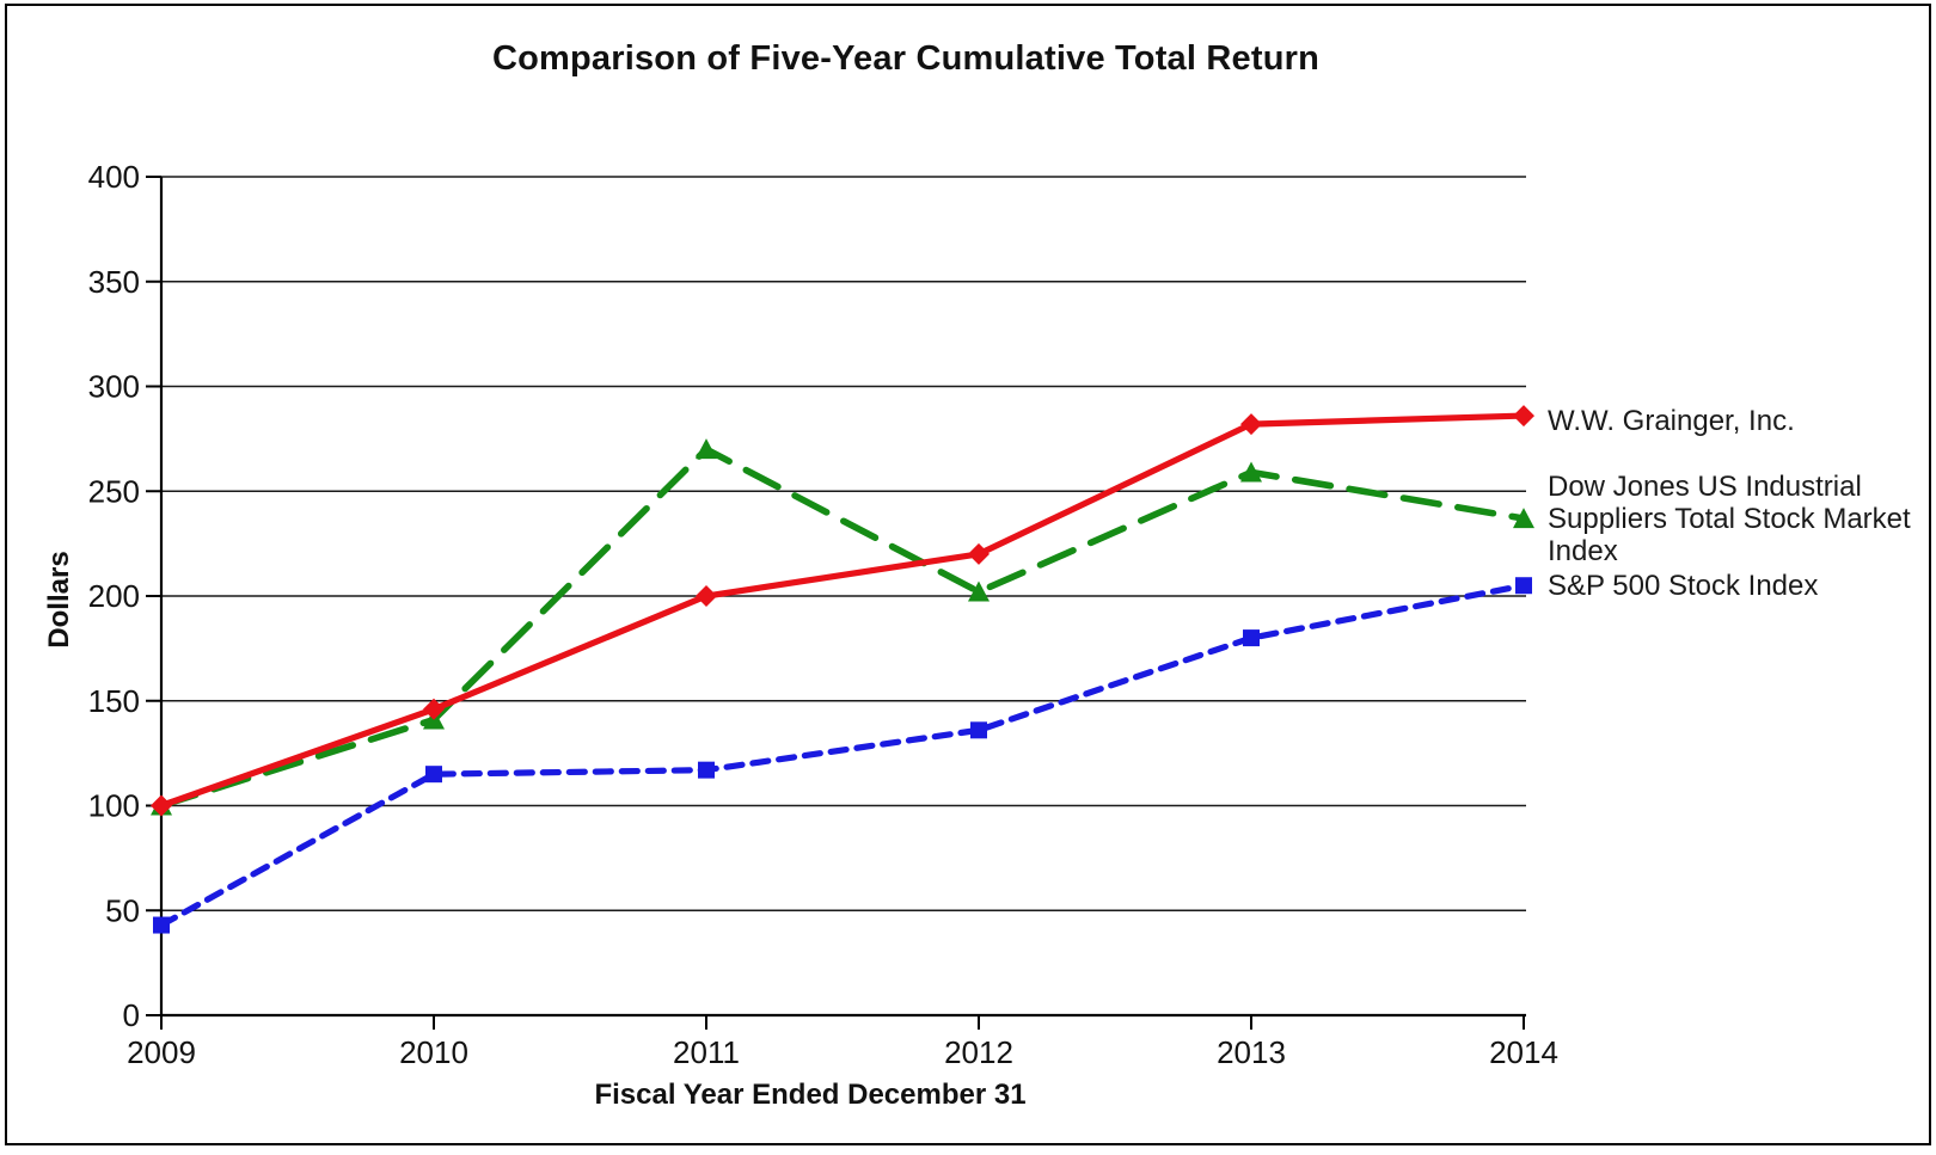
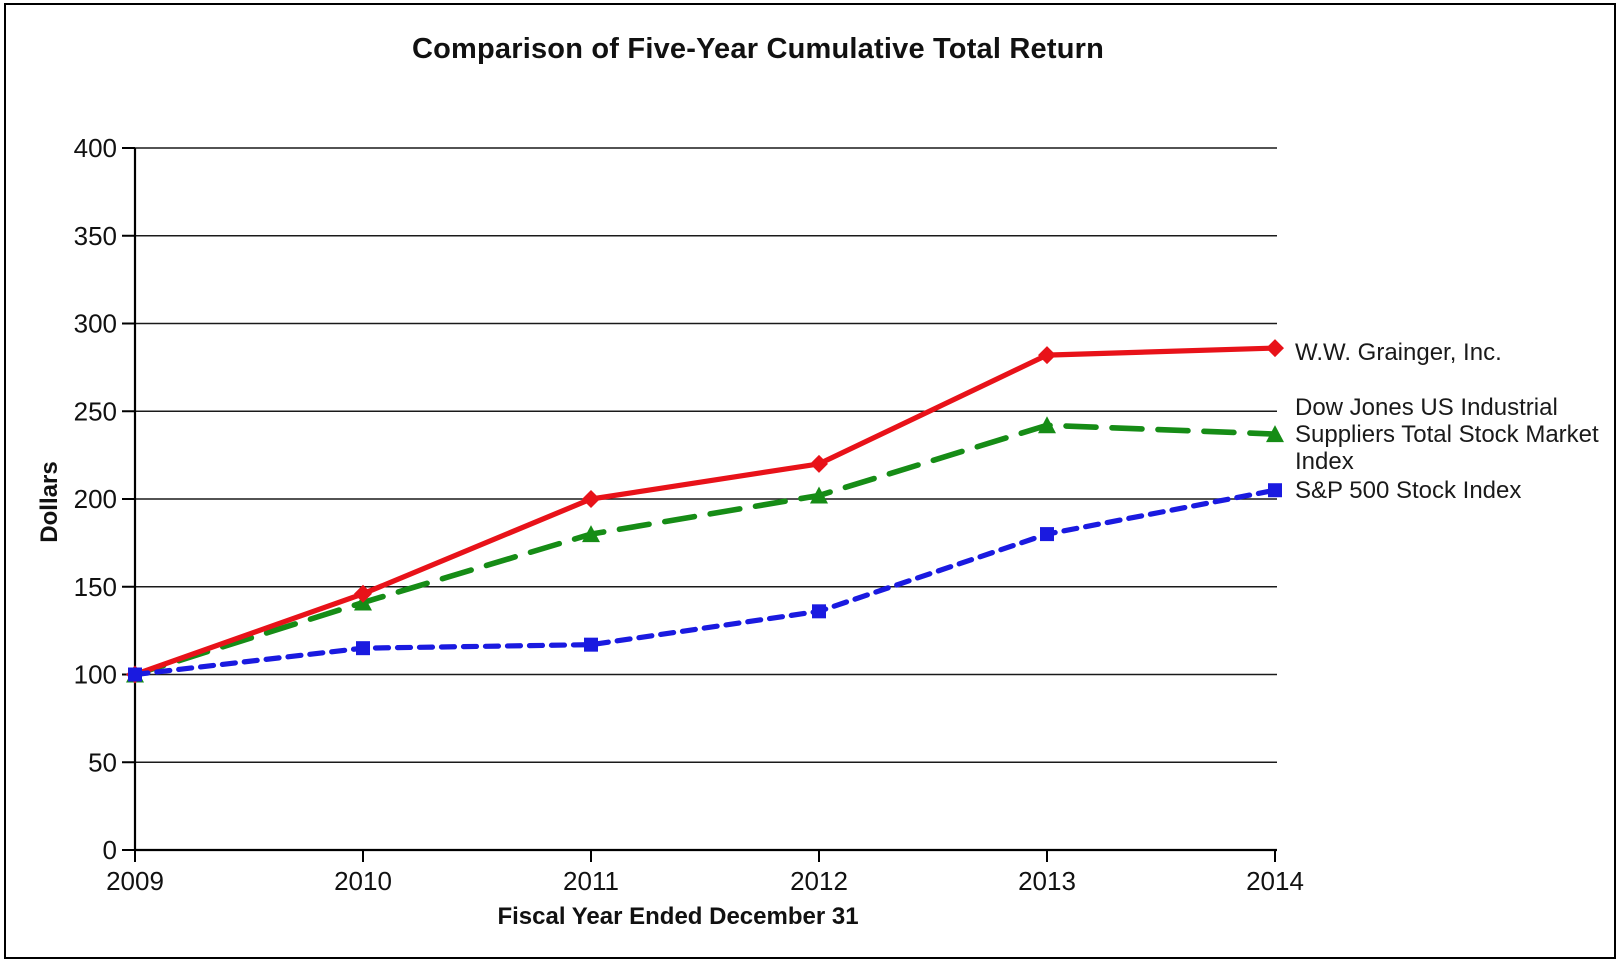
S&P 500 Stock Index/2009: 43 -> 100
Dow Jones US Industrial Suppliers Total Stock Market Index/2011: 270 -> 180
Dow Jones US Industrial Suppliers Total Stock Market Index/2013: 259 -> 242
